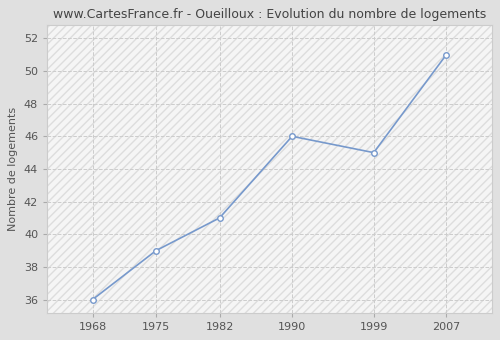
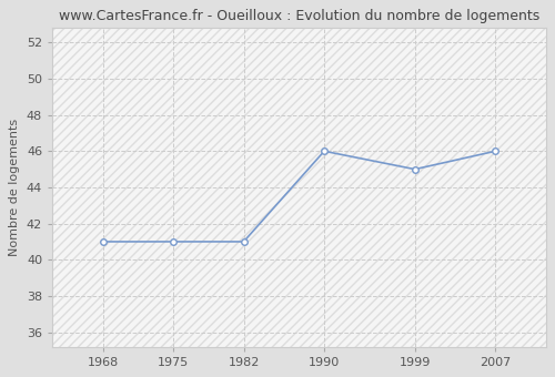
1968: 36 -> 41
1975: 39 -> 41
2007: 51 -> 46
